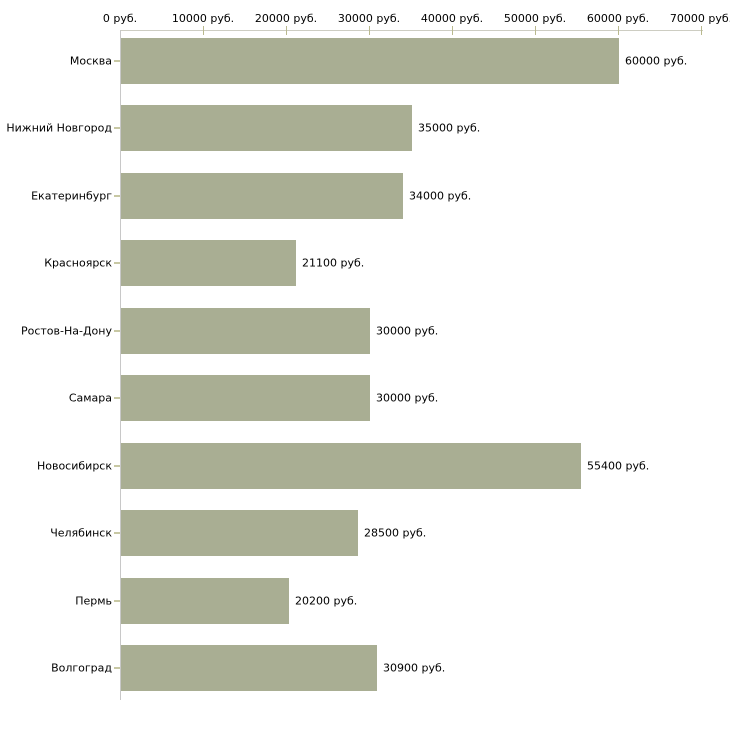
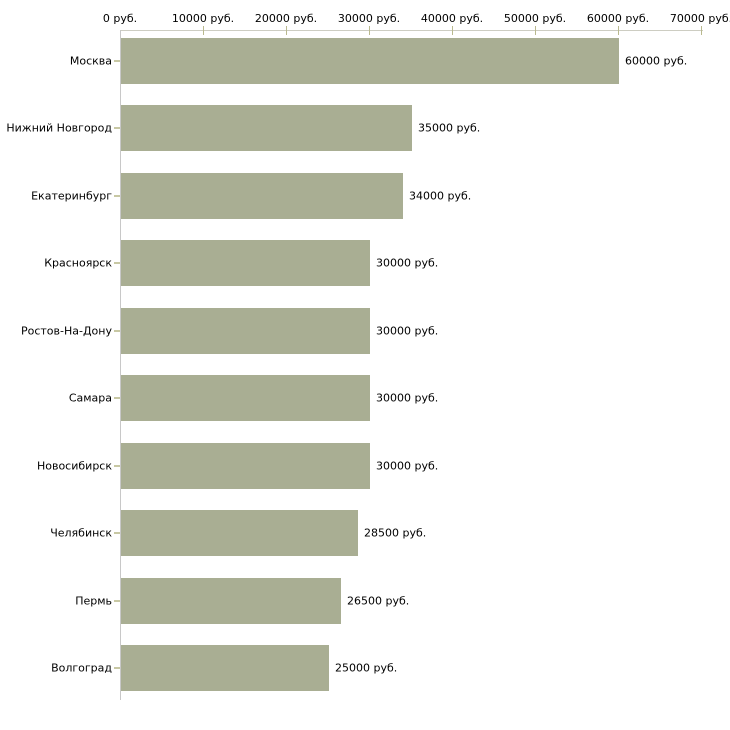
Красноярск: 21100 -> 30000
Новосибирск: 55400 -> 30000
Пермь: 20200 -> 26500
Волгоград: 30900 -> 25000
